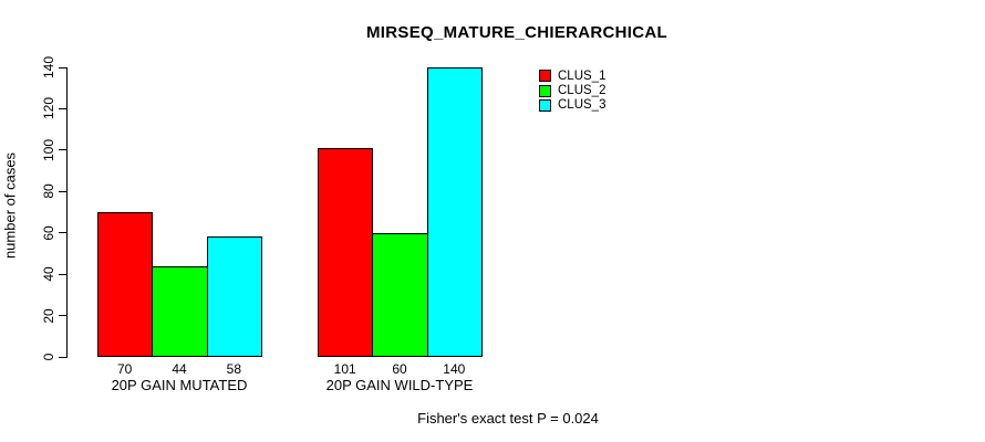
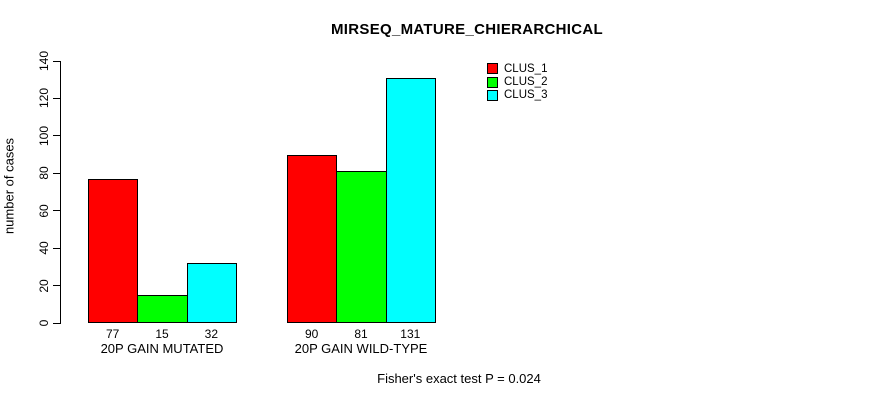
CLUS_1/20P GAIN MUTATED: 70 -> 77
CLUS_2/20P GAIN MUTATED: 44 -> 15
CLUS_3/20P GAIN MUTATED: 58 -> 32
CLUS_1/20P GAIN WILD-TYPE: 101 -> 90
CLUS_2/20P GAIN WILD-TYPE: 60 -> 81
CLUS_3/20P GAIN WILD-TYPE: 140 -> 131
